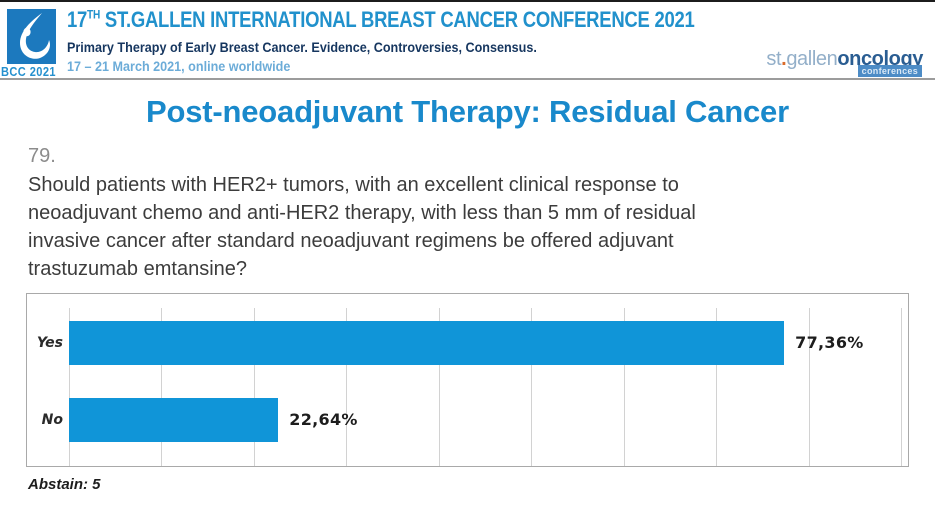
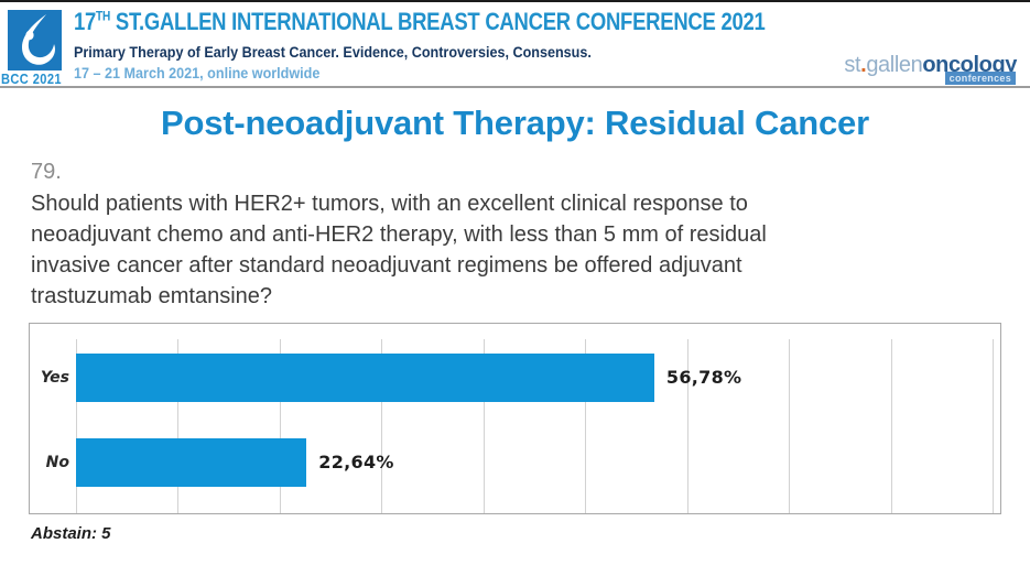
Yes: 77,36% -> 56,78%
